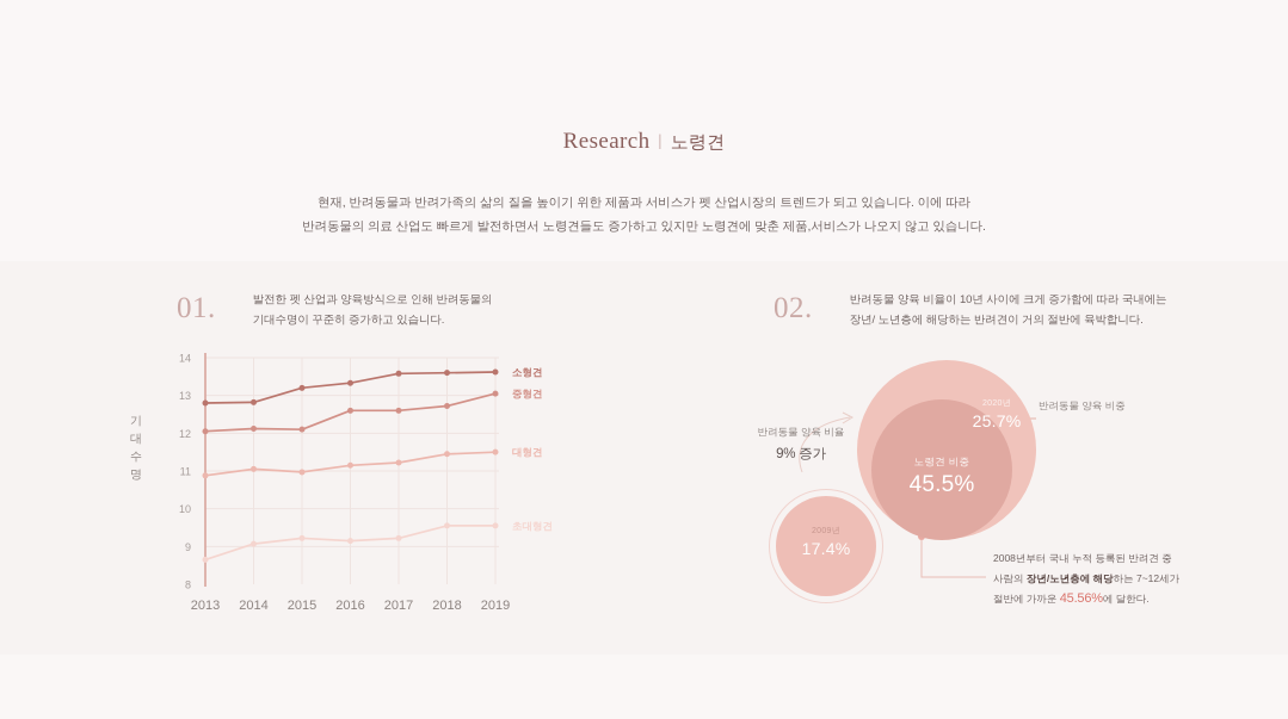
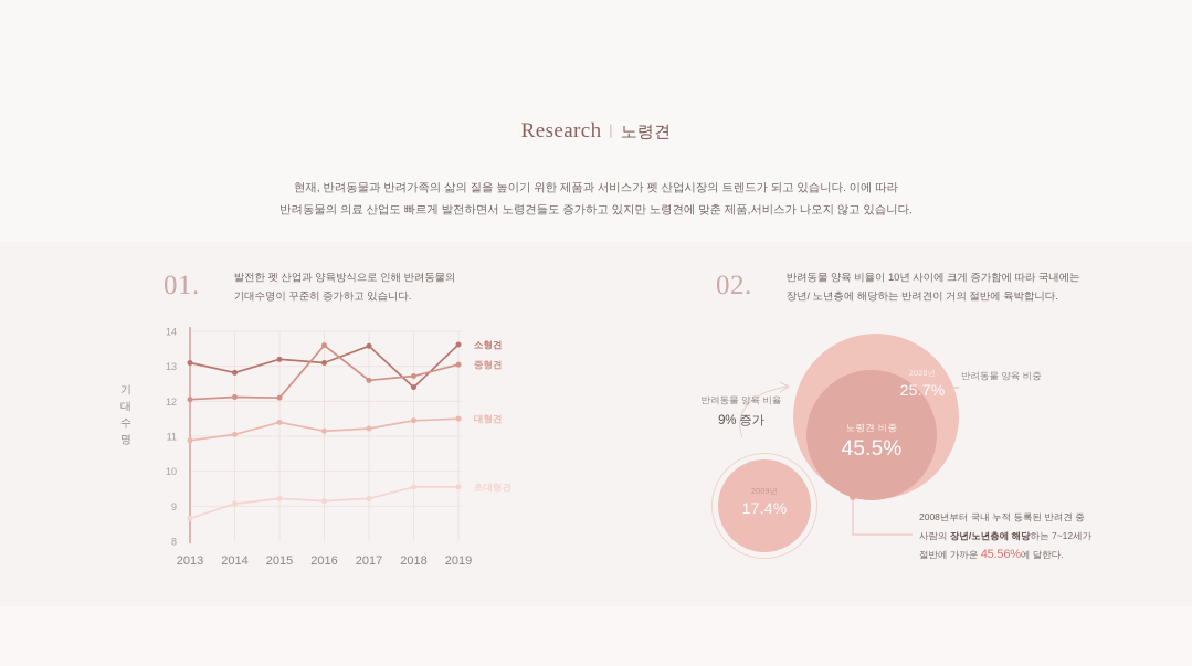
소형견/2013: 12.8 -> 13.1
대형견/2015: 11.0 -> 11.4
소형견/2016: 13.3 -> 13.1
중형견/2016: 12.6 -> 13.6
소형견/2018: 13.6 -> 12.4
